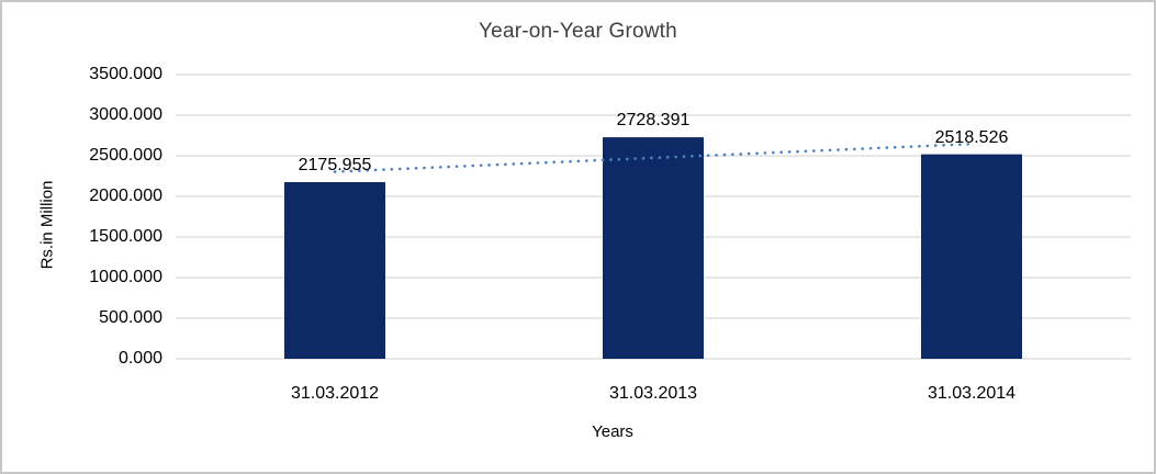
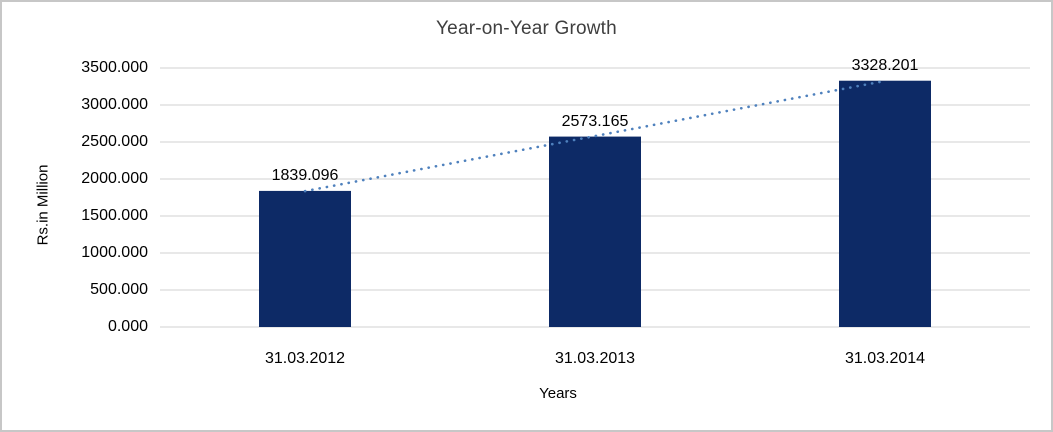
31.03.2012: 2175.955 -> 1839.096
31.03.2013: 2728.391 -> 2573.165
31.03.2014: 2518.526 -> 3328.201
